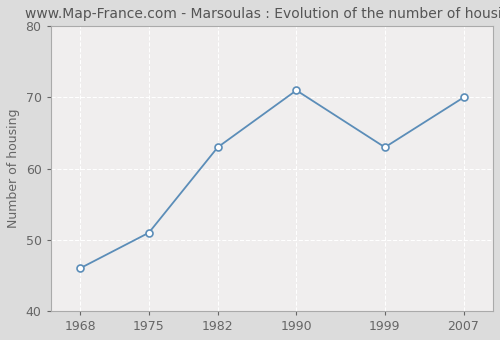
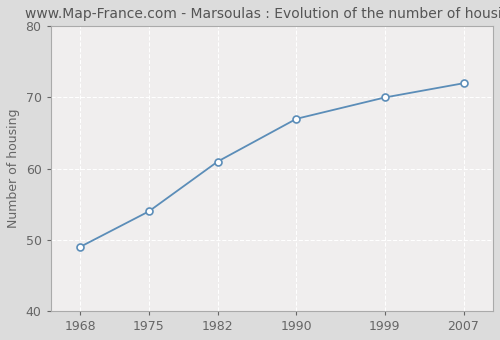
1968: 46 -> 49
1975: 51 -> 54
1982: 63 -> 61
1990: 71 -> 67
1999: 63 -> 70
2007: 70 -> 72
